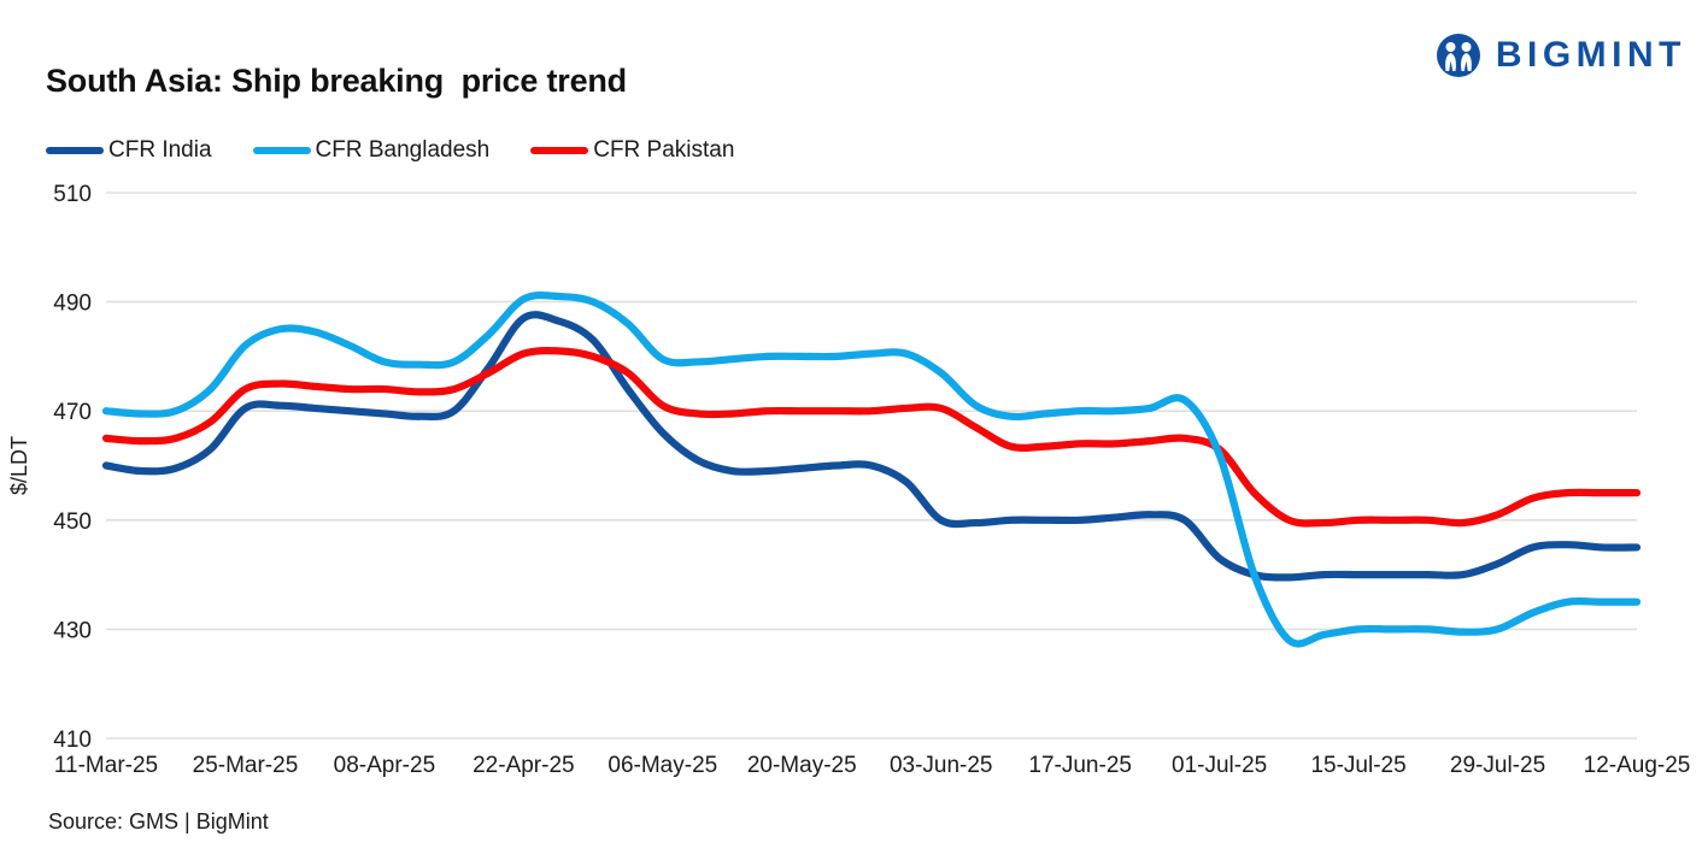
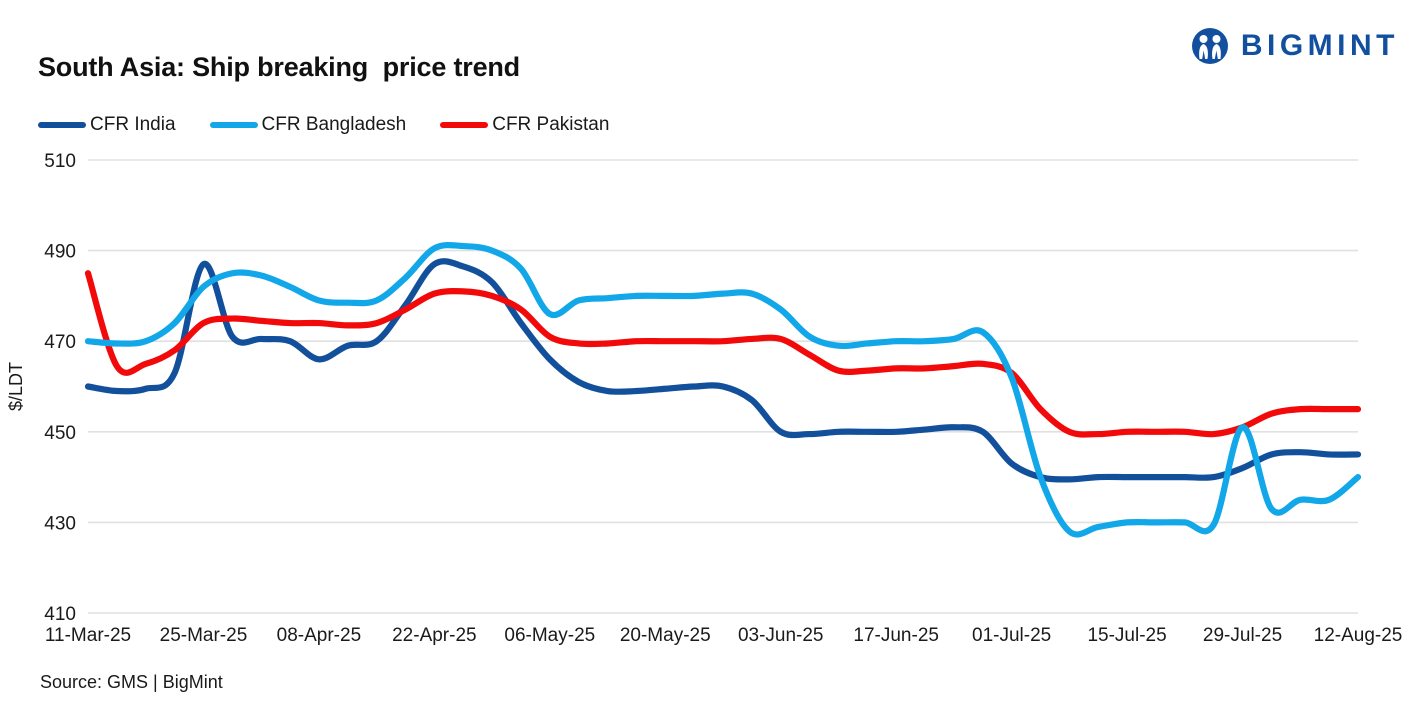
CFR Pakistan/11-Mar-25: 465 -> 485
CFR India/25-Mar-25: 470 -> 487
CFR India/08-Apr-25: 470 -> 466
CFR Bangladesh/06-May-25: 480 -> 476
CFR Bangladesh/29-Jul-25: 430 -> 451
CFR Bangladesh/12-Aug-25: 435 -> 440
